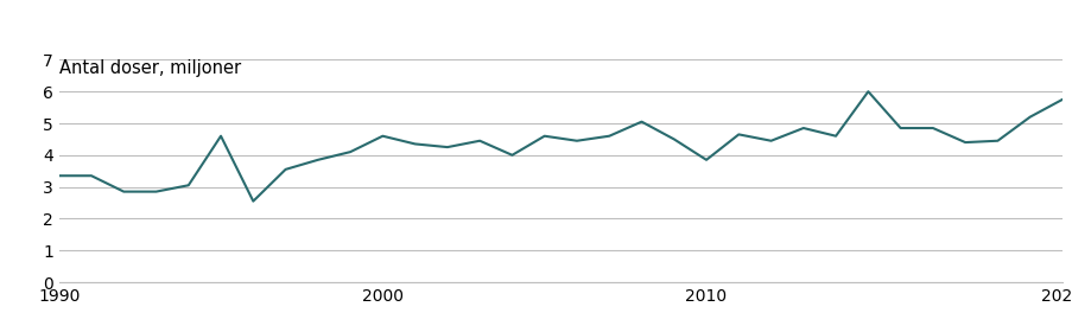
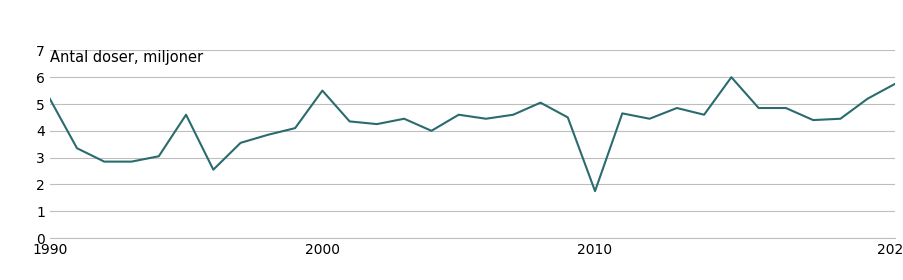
1990: 3.35 -> 5.20
2000: 4.60 -> 5.50
2010: 3.85 -> 1.75
